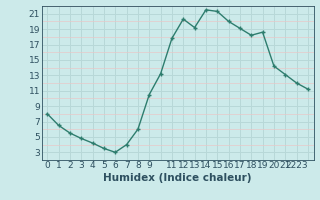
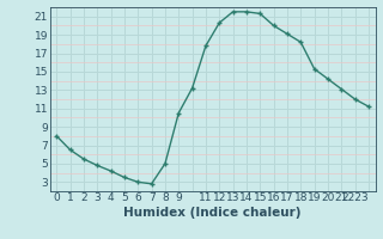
7: 4.0 -> 2.8
8: 6.0 -> 5.0
13: 19.2 -> 21.5
19: 18.6 -> 15.3
